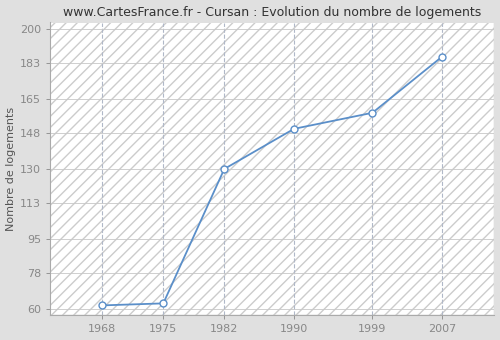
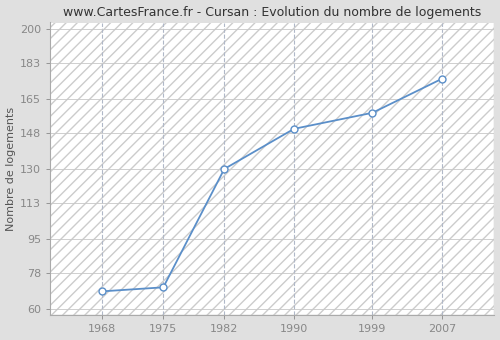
1968: 62 -> 69
1975: 63 -> 71
2007: 186 -> 175
